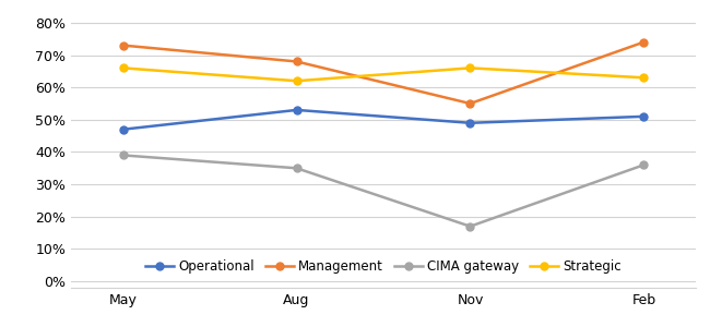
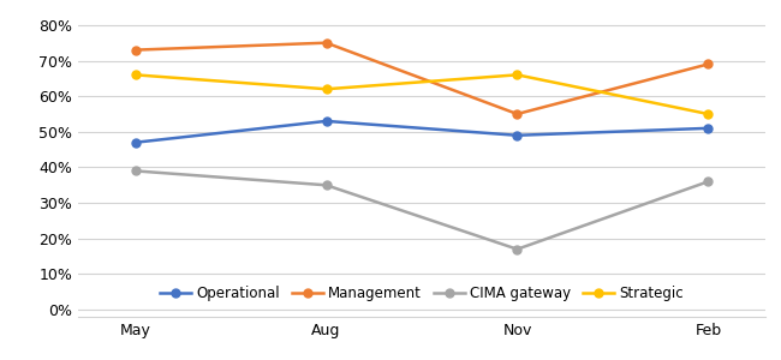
Management/Aug: 68% -> 75%
Management/Feb: 74% -> 69%
Strategic/Feb: 63% -> 55%
